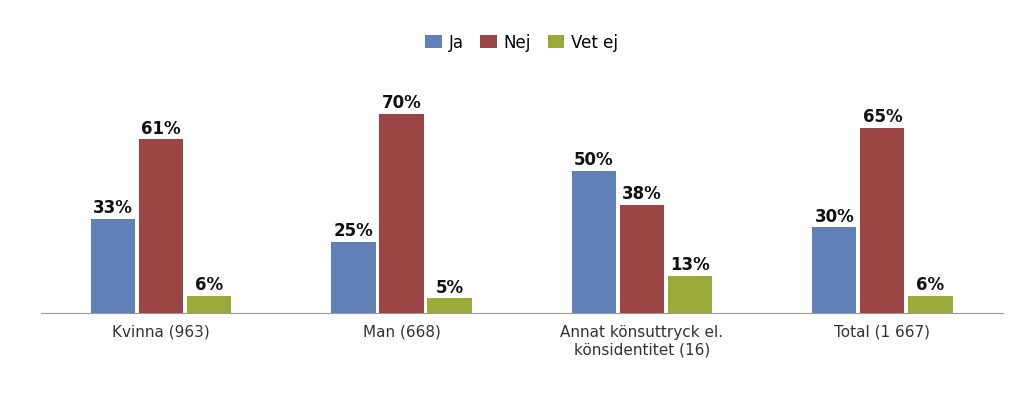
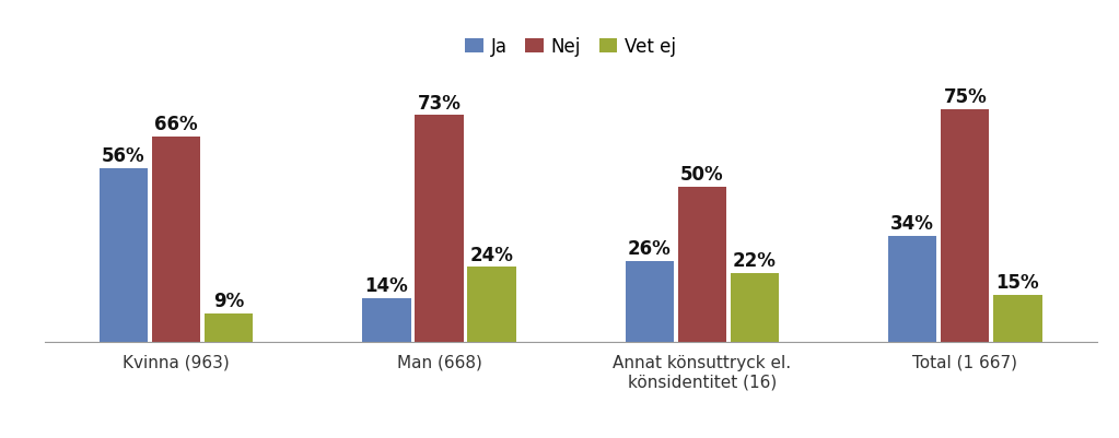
Ja/Kvinna (963): 33% -> 56%
Nej/Kvinna (963): 61% -> 66%
Vet ej/Kvinna (963): 6% -> 9%
Ja/Man (668): 25% -> 14%
Nej/Man (668): 70% -> 73%
Vet ej/Man (668): 5% -> 24%
Ja/Annat könsuttryck el. könsidentitet (16): 50% -> 26%
Nej/Annat könsuttryck el. könsidentitet (16): 38% -> 50%
Vet ej/Annat könsuttryck el. könsidentitet (16): 13% -> 22%
Ja/Total (1 667): 30% -> 34%
Nej/Total (1 667): 65% -> 75%
Vet ej/Total (1 667): 6% -> 15%
